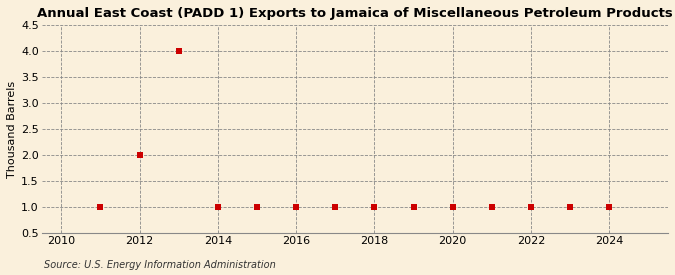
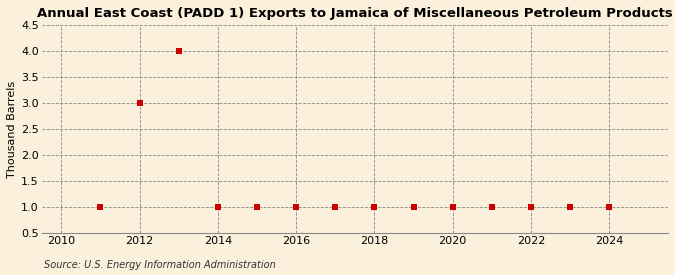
2012: 2 -> 3
